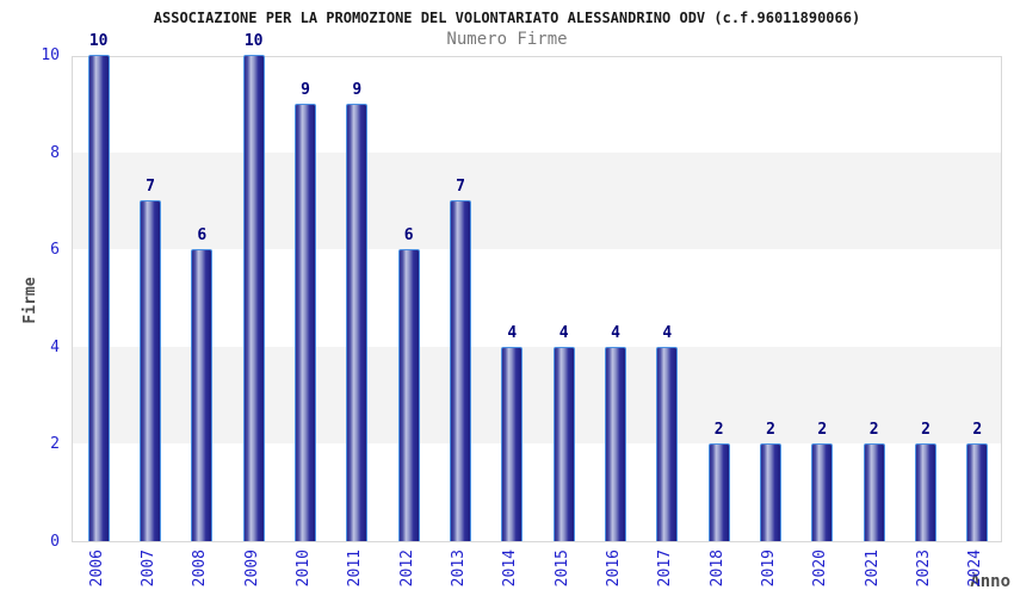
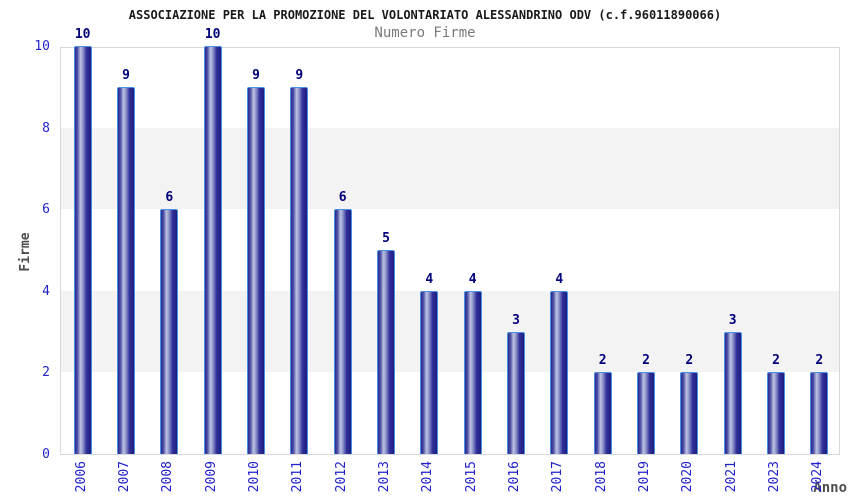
2007: 7 -> 9
2013: 7 -> 5
2016: 4 -> 3
2021: 2 -> 3
